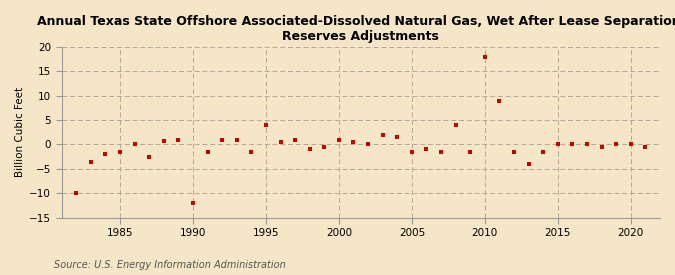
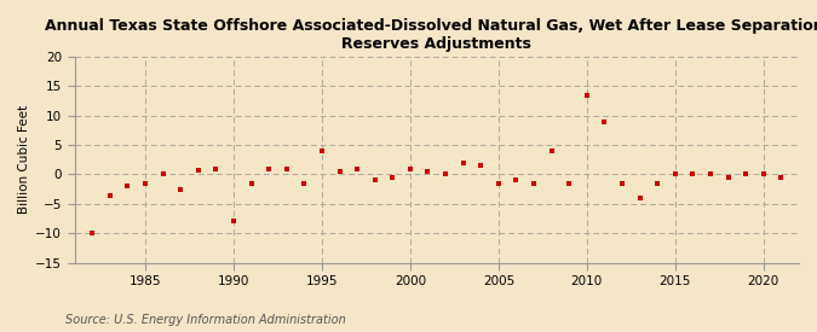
1990: -12.0 -> -8.0
2010: 18.0 -> 13.5
